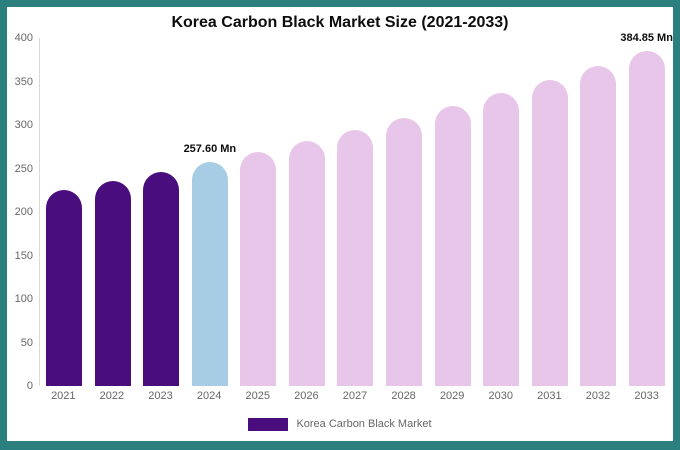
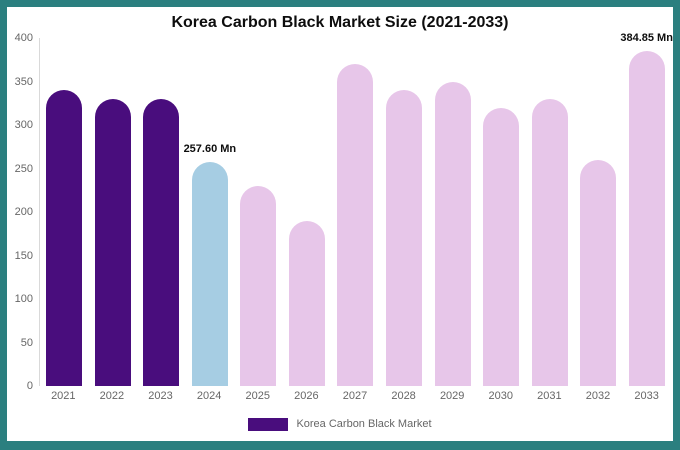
2021: 230 -> 340
2022: 240 -> 330
2023: 250 -> 330
2025: 270 -> 230
2026: 280 -> 190
2027: 290 -> 370
2028: 310 -> 340
2029: 320 -> 350
2030: 340 -> 320
2031: 350 -> 330
2032: 370 -> 260
